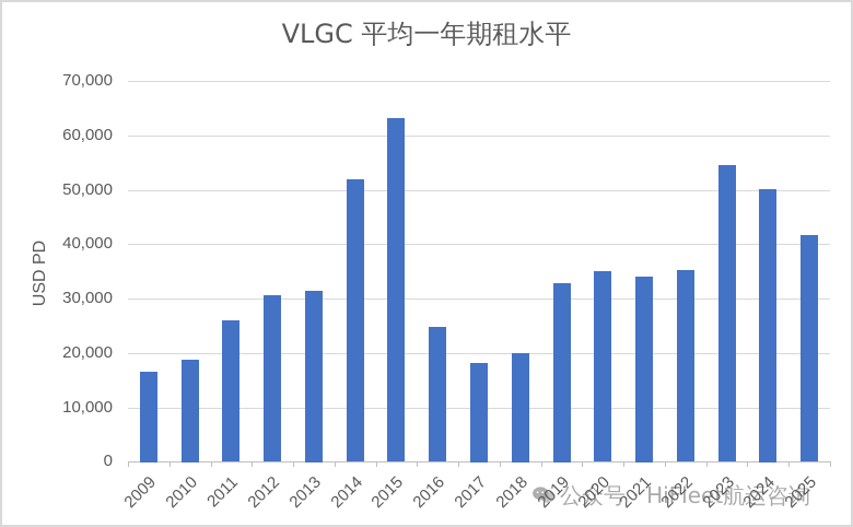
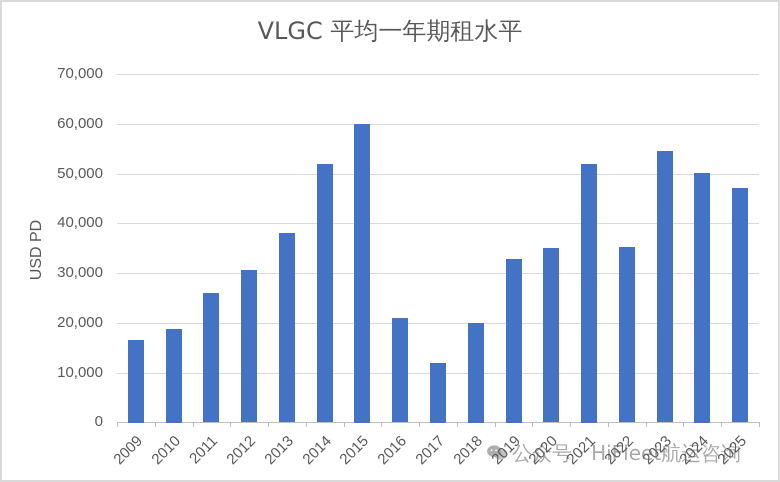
2013: 32000 -> 38000
2015: 63000 -> 60000
2016: 25000 -> 21000
2017: 18000 -> 12000
2021: 34000 -> 52000
2025: 42000 -> 47000
